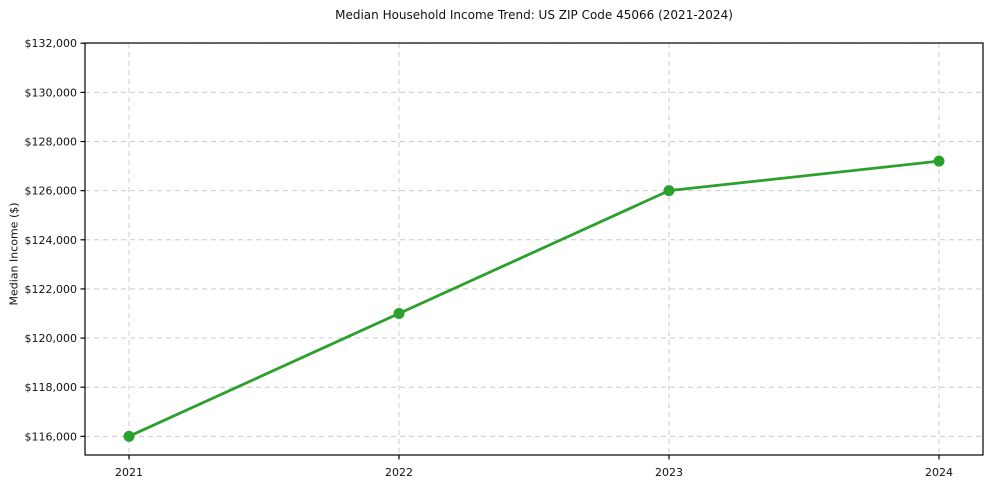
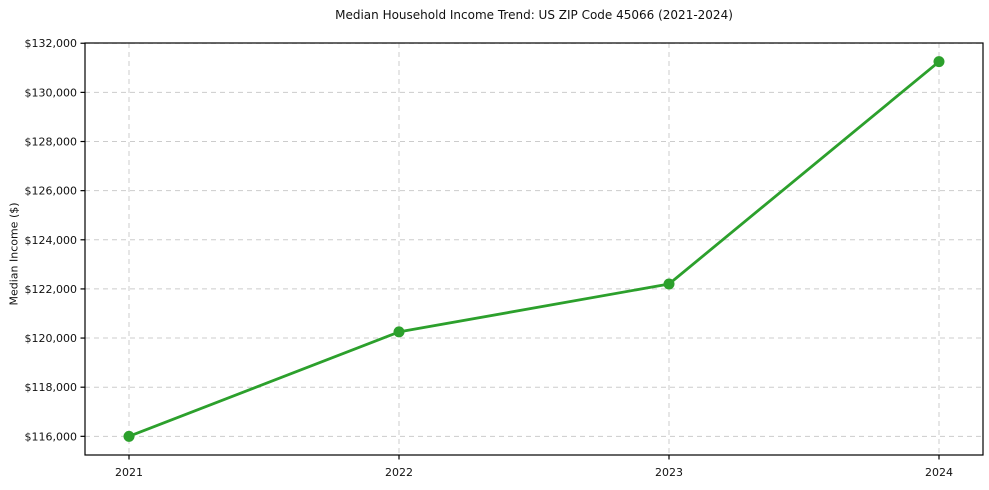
2022: $121000 -> $120200
2023: $126000 -> $122200
2024: $127200 -> $131200
